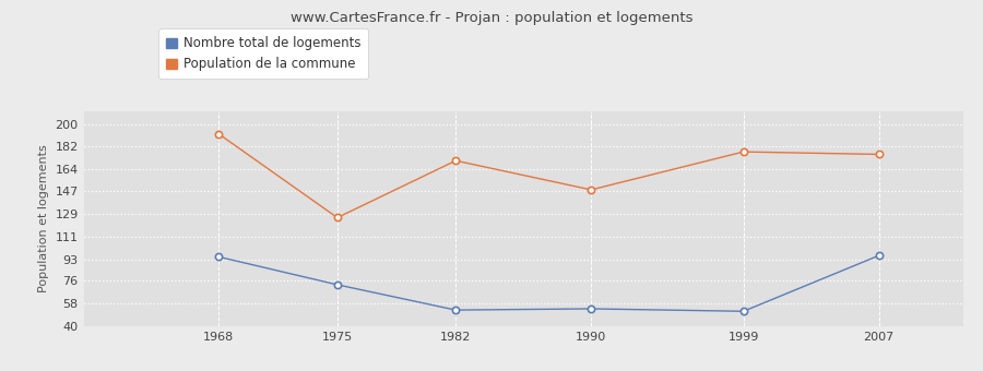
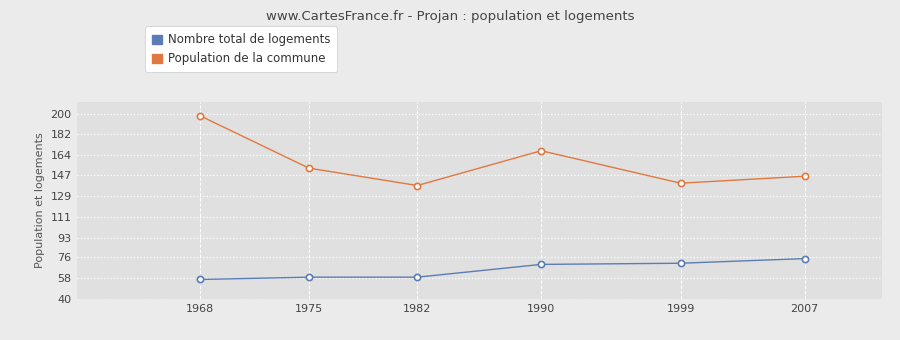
Nombre total de logements/1968: 95 -> 57
Population de la commune/1968: 192 -> 198
Nombre total de logements/1975: 73 -> 59
Population de la commune/1975: 126 -> 153
Nombre total de logements/1982: 53 -> 59
Population de la commune/1982: 171 -> 138
Nombre total de logements/1990: 54 -> 70
Population de la commune/1990: 148 -> 168
Nombre total de logements/1999: 52 -> 71
Population de la commune/1999: 178 -> 140
Nombre total de logements/2007: 96 -> 75
Population de la commune/2007: 176 -> 146
